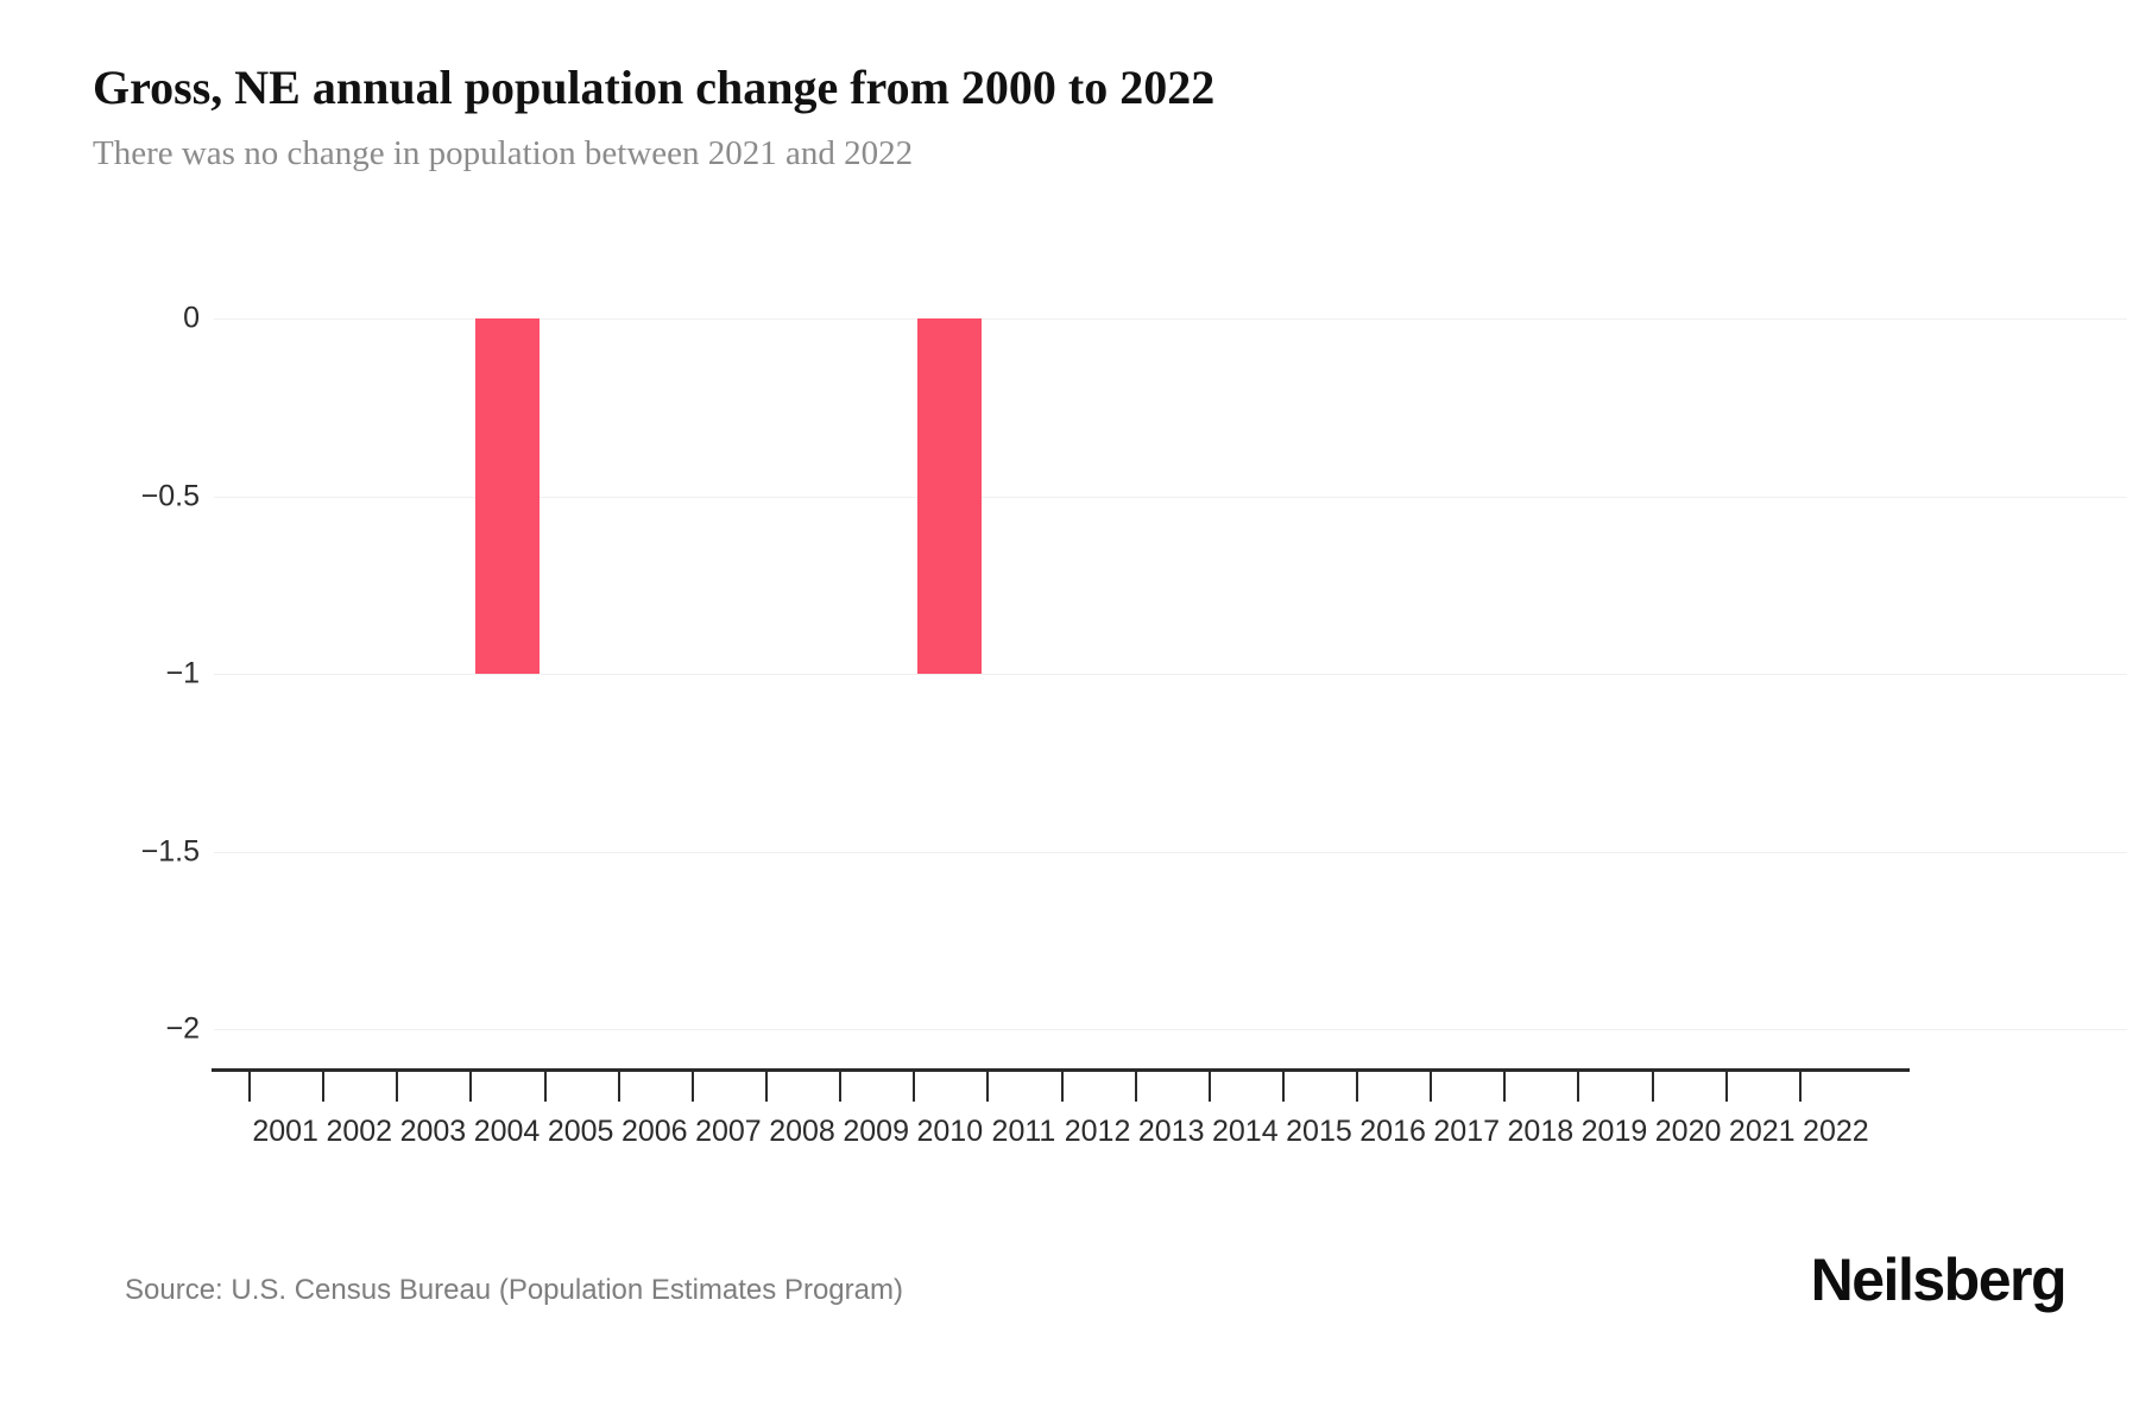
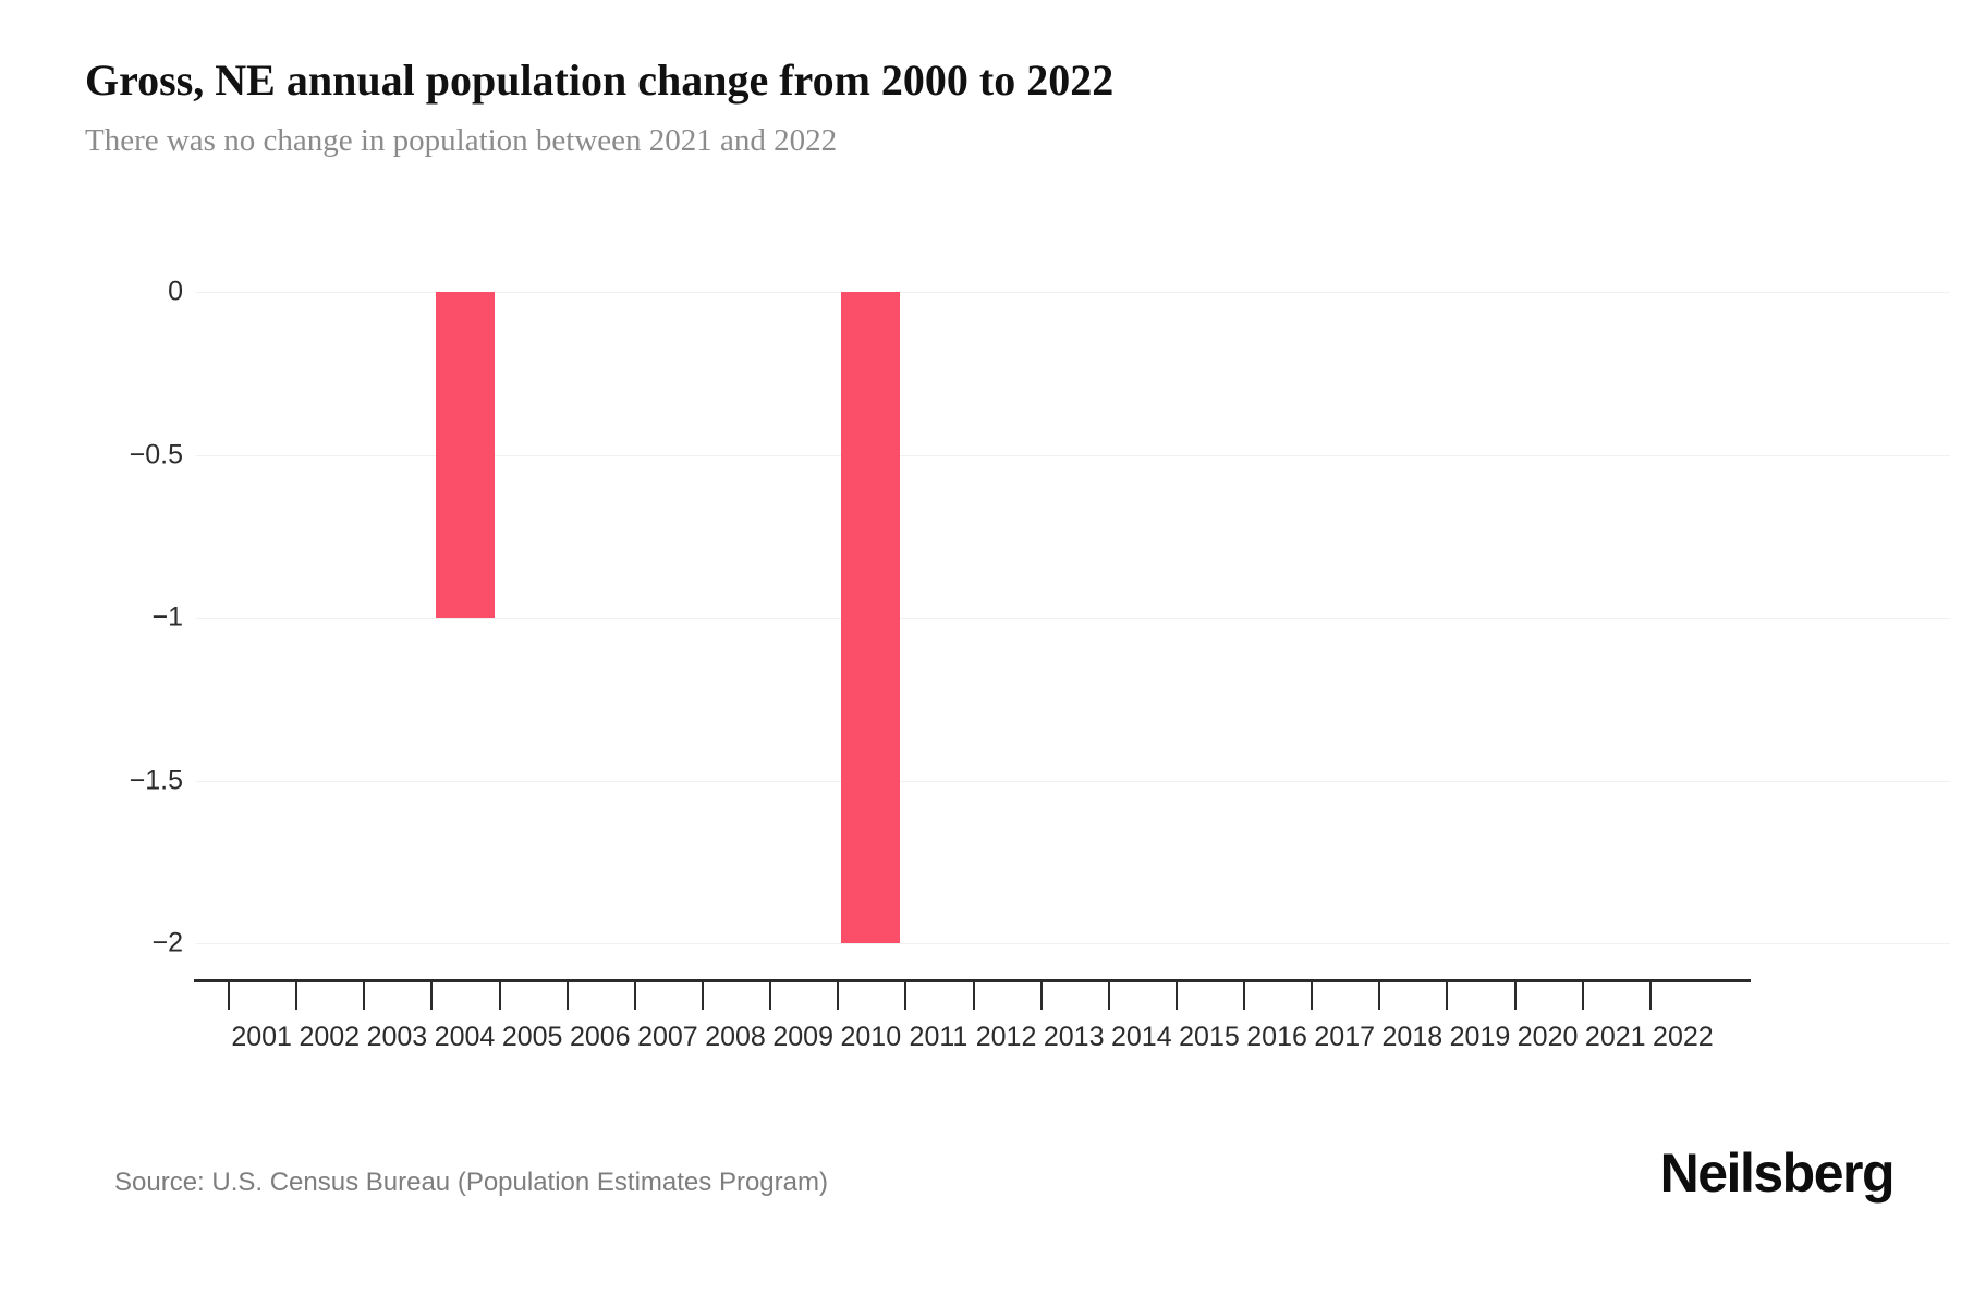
2010: -1 -> -2
